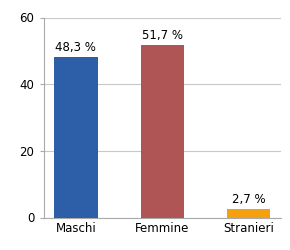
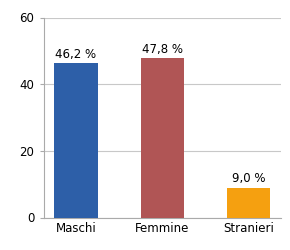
Maschi: 48,3 -> 46,2
Femmine: 51,7 -> 47,8
Stranieri: 2,7 -> 9,0
